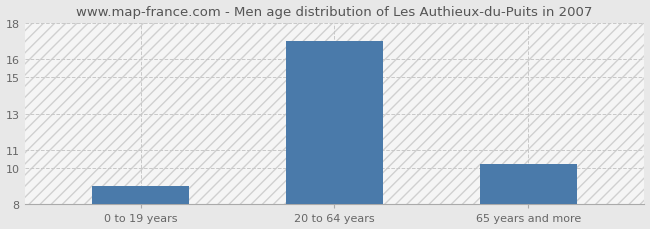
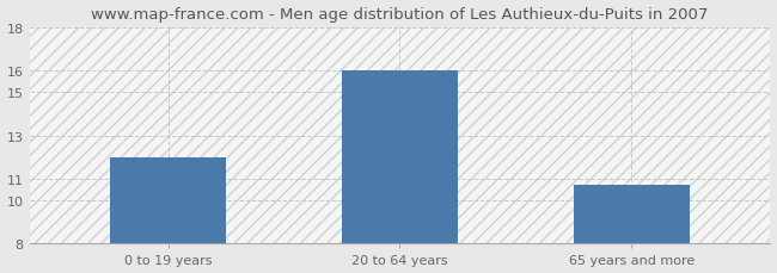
0 to 19 years: 9.0 -> 12.0
20 to 64 years: 17.0 -> 16.0
65 years and more: 10.2 -> 10.7
